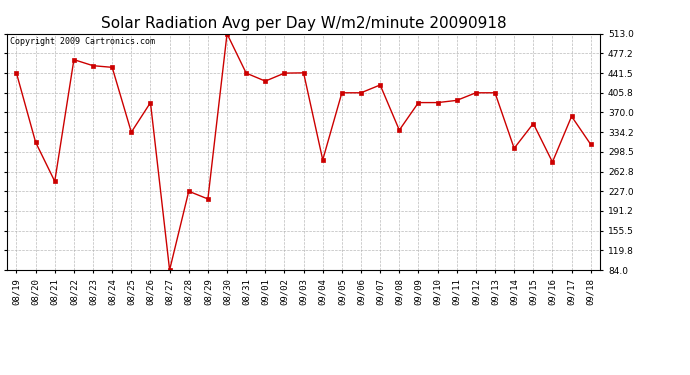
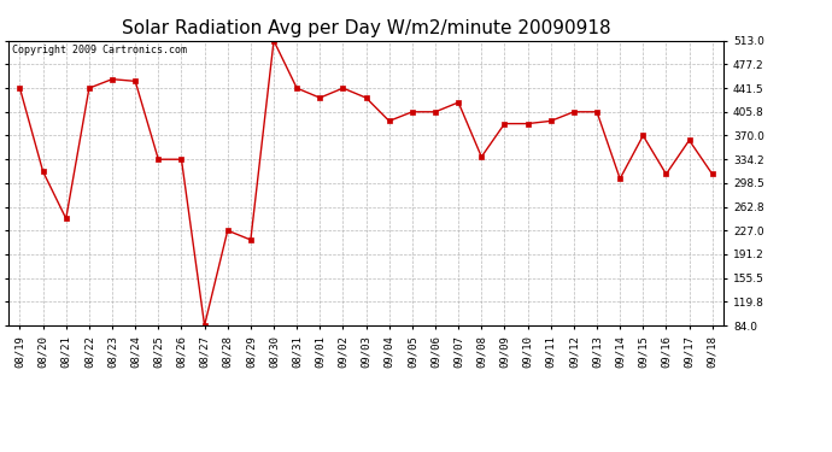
08/22: 466 -> 442
08/26: 388 -> 334
09/03: 442 -> 427
09/04: 284 -> 392
09/15: 350 -> 370
09/16: 280 -> 312
